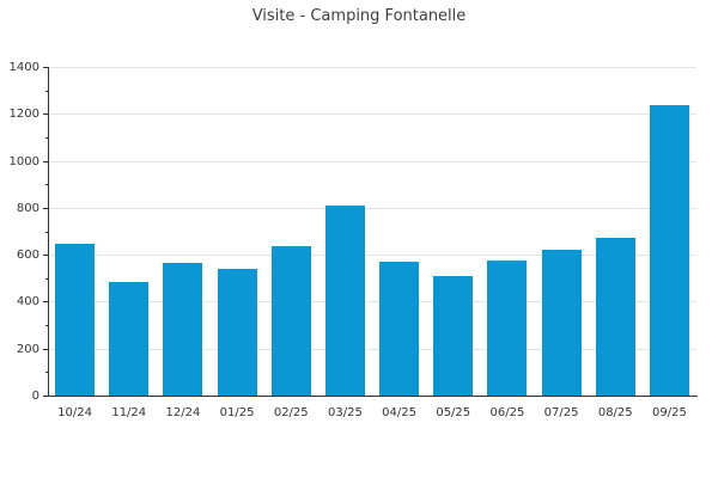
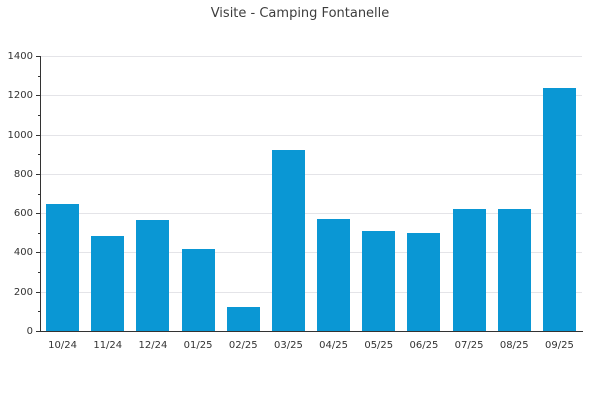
01/25: 540 -> 420
02/25: 640 -> 120
03/25: 810 -> 920
06/25: 580 -> 500
08/25: 670 -> 620
